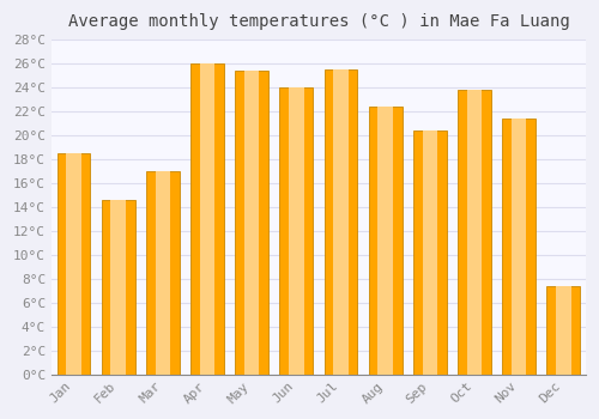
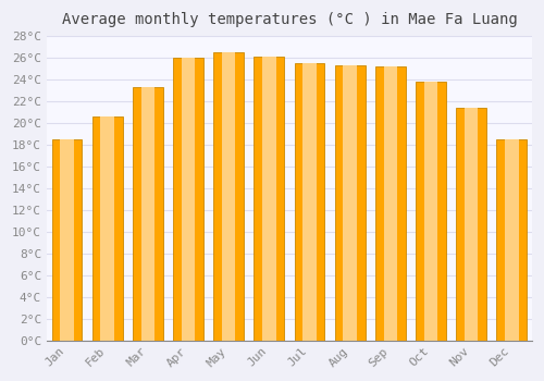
Feb: 14.6°C -> 20.6°C
Mar: 17.0°C -> 23.3°C
May: 25.4°C -> 26.5°C
Jun: 24.0°C -> 26.1°C
Aug: 22.4°C -> 25.3°C
Sep: 20.4°C -> 25.2°C
Dec: 7.4°C -> 18.5°C
